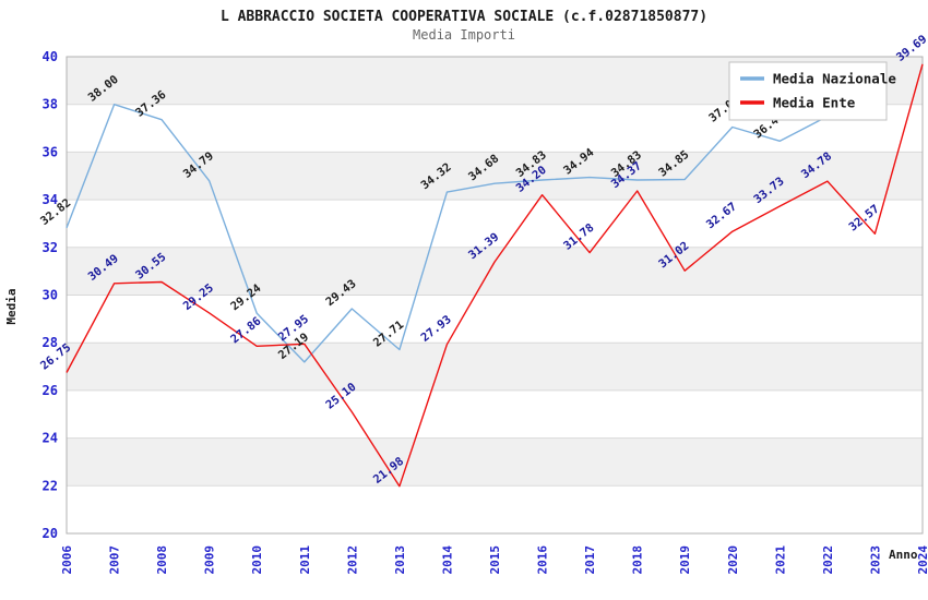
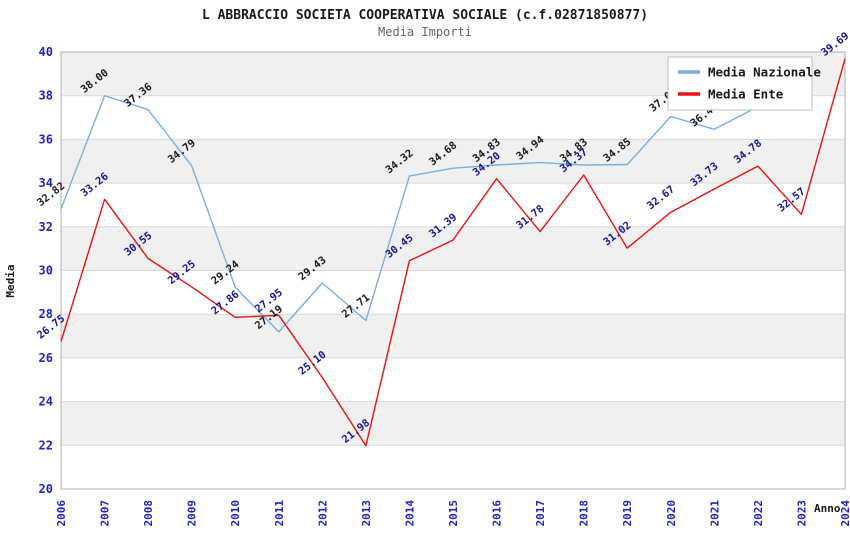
Media Ente/2007: 30.49 -> 33.26
Media Ente/2014: 27.93 -> 30.45
